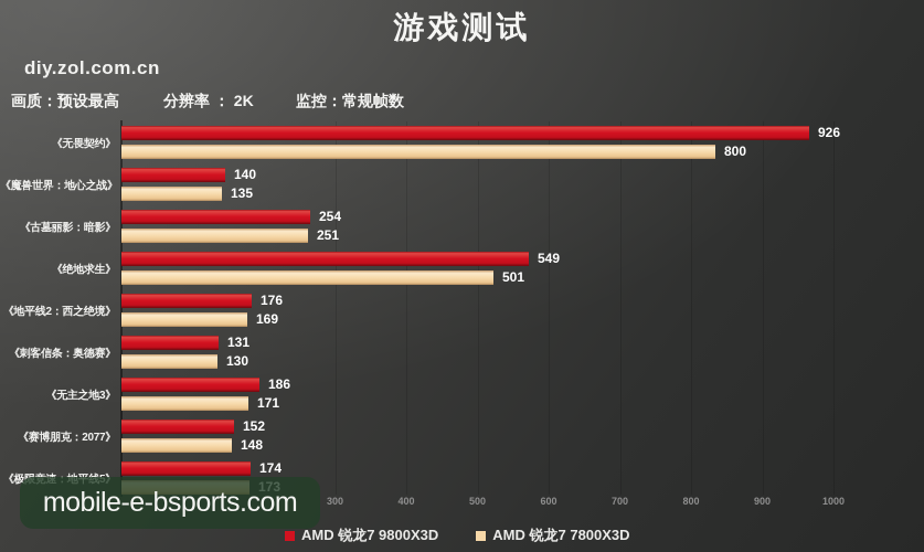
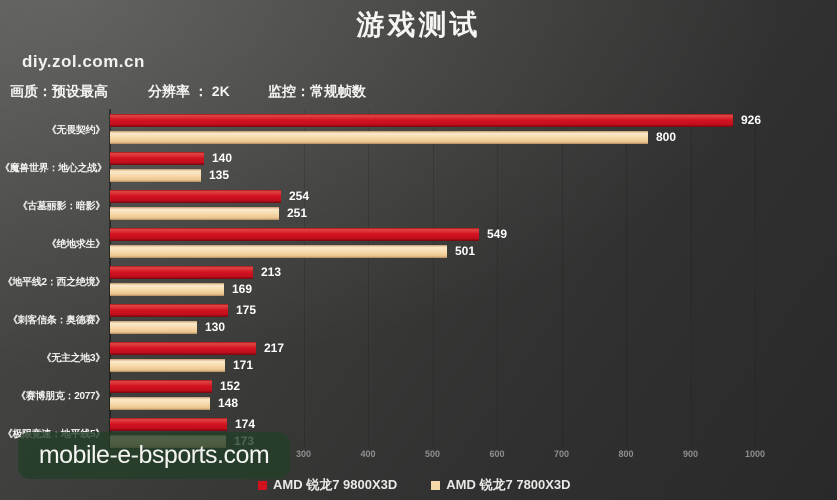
AMD 锐龙7 9800X3D/《地平线2：西之绝境》: 176 -> 213
AMD 锐龙7 9800X3D/《刺客信条：奥德赛》: 131 -> 175
AMD 锐龙7 9800X3D/《无主之地3》: 186 -> 217
